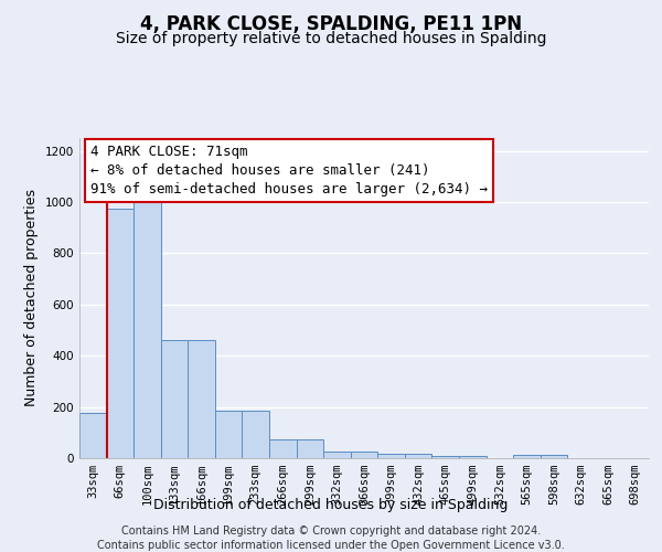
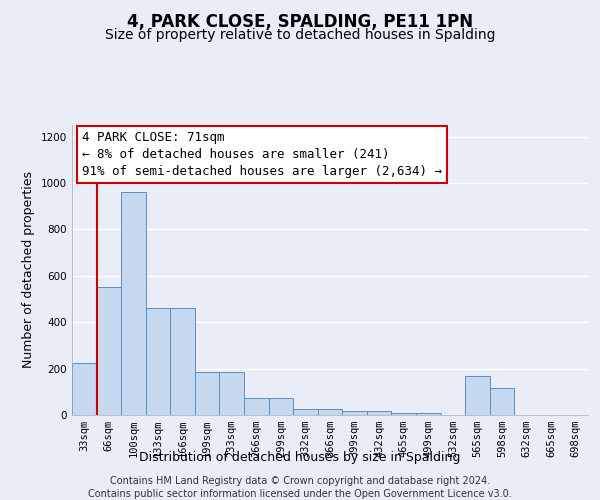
33sqm: 175 -> 225
66sqm: 975 -> 550
100sqm: 1000 -> 960
565sqm: 12 -> 170
598sqm: 12 -> 115
